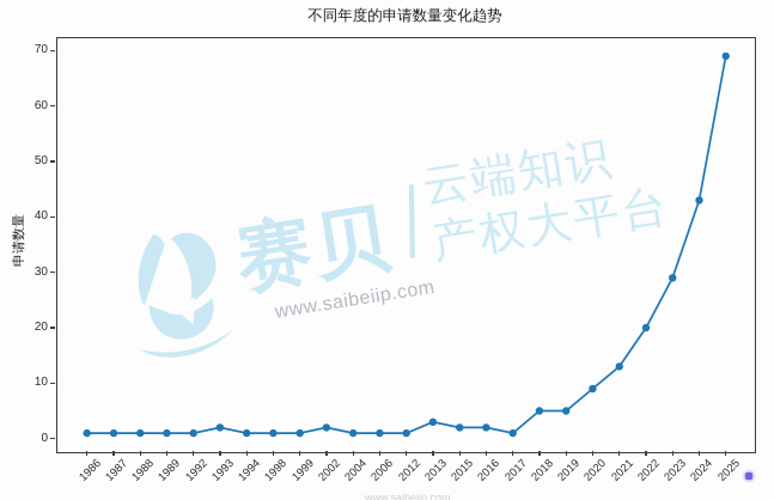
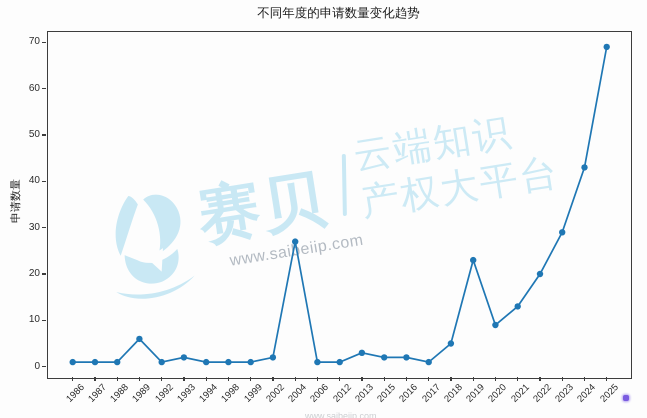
1989: 1 -> 6
2004: 1 -> 27
2019: 5 -> 23
